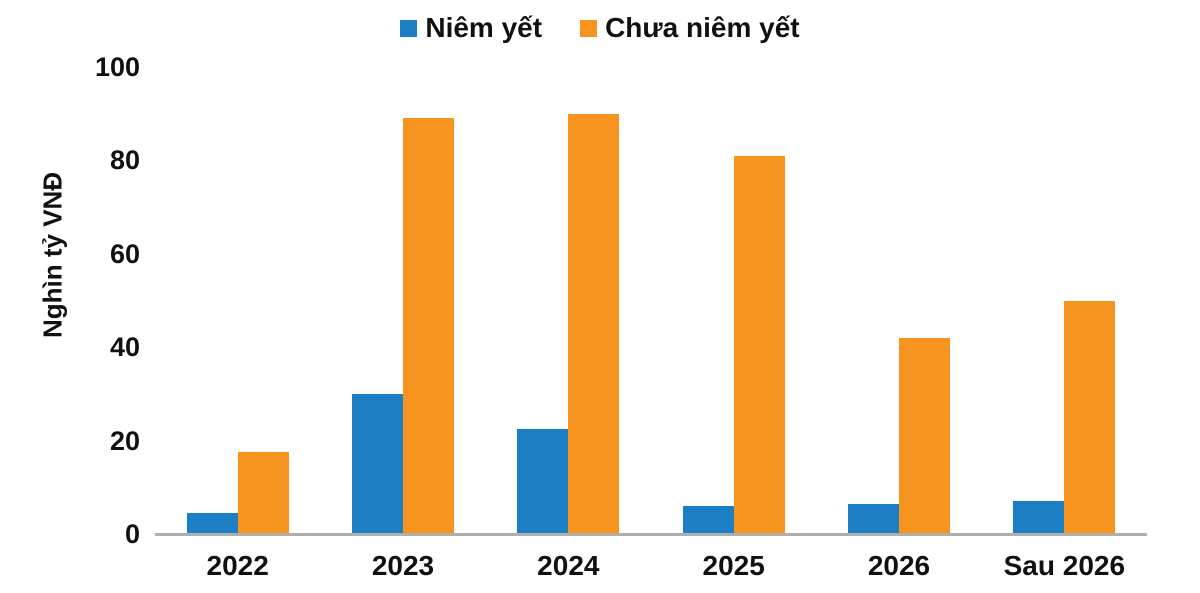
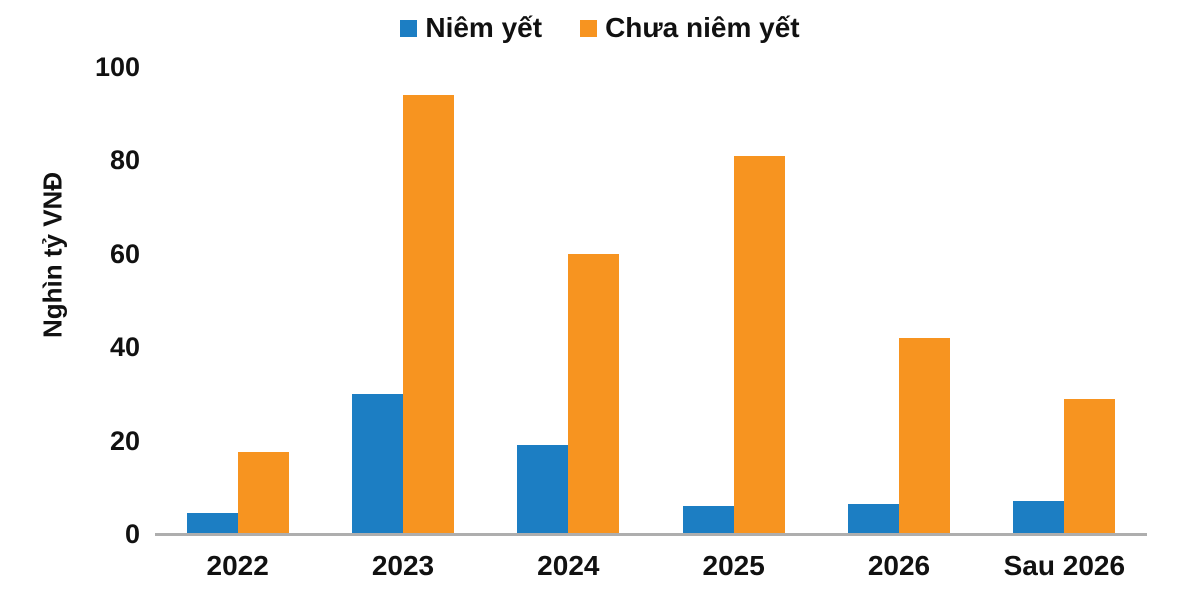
Chưa niêm yết/2023: 89 -> 94
Niêm yết/2024: 22 -> 19
Chưa niêm yết/2024: 90 -> 60
Chưa niêm yết/Sau 2026: 50 -> 29
